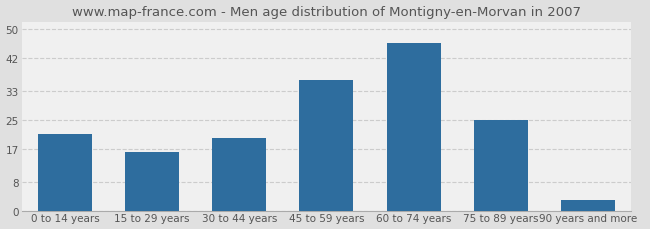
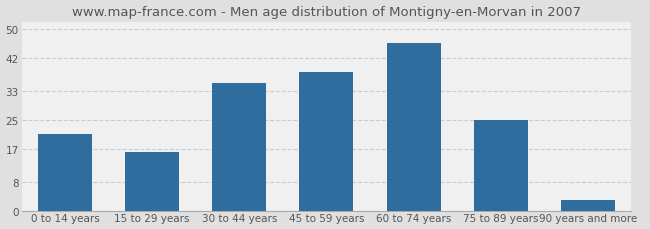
30 to 44 years: 20 -> 35
45 to 59 years: 36 -> 38
